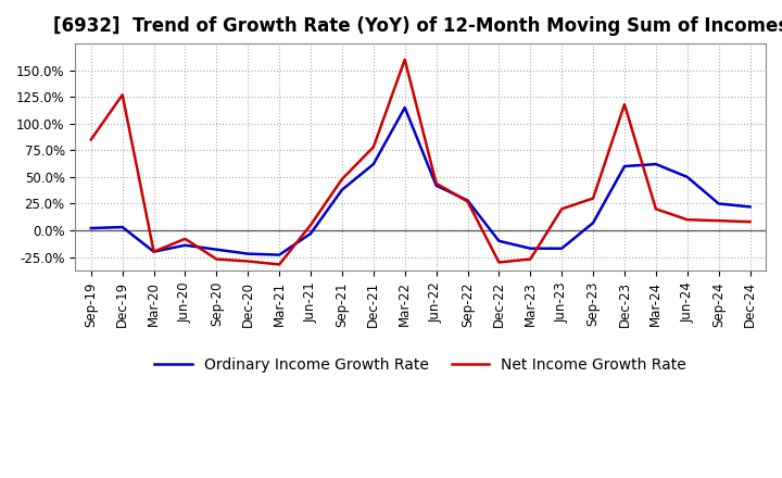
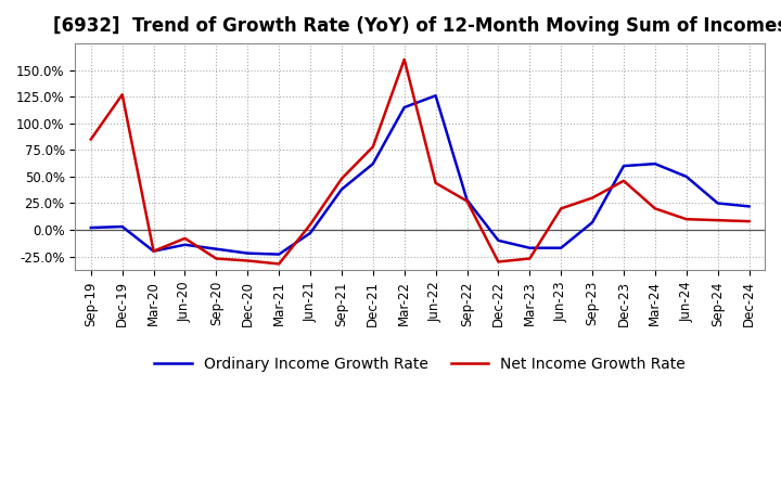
Ordinary Income Growth Rate/Jun-22: 42% -> 126%
Net Income Growth Rate/Dec-23: 118% -> 46%
